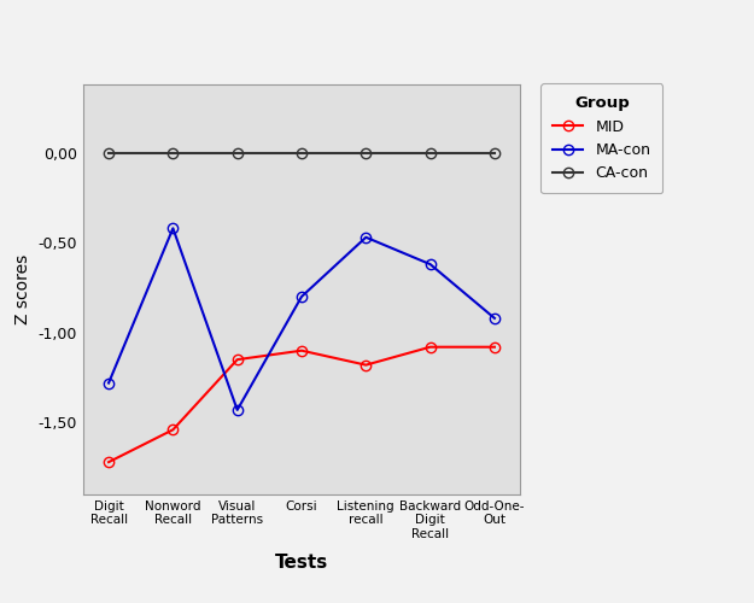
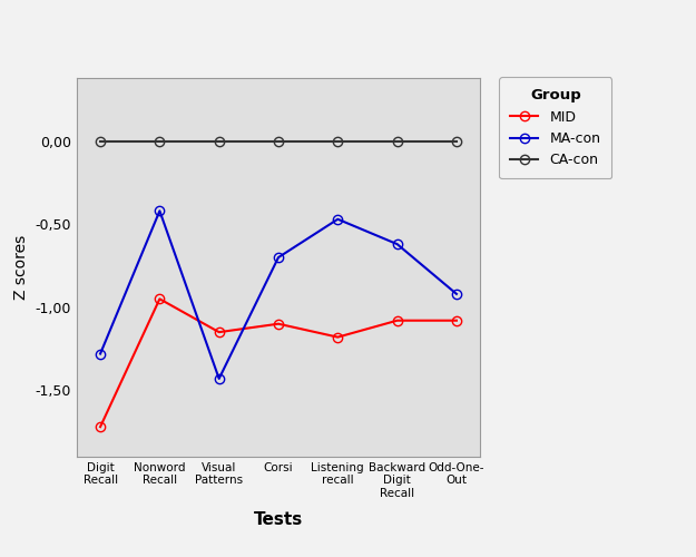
MID/Nonword Recall: -1,54 -> -0,95
MA-con/Corsi: -0,80 -> -0,70
